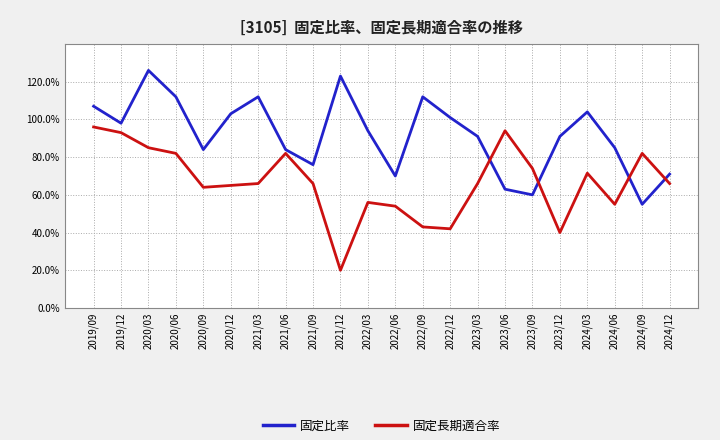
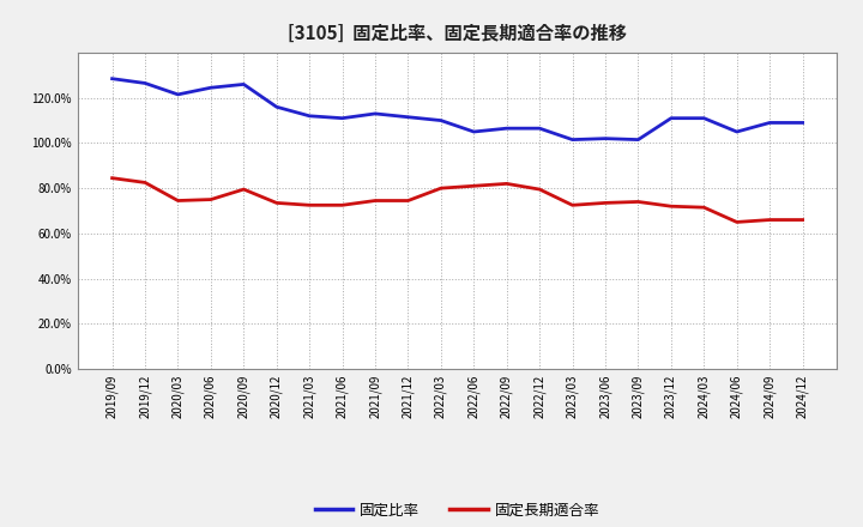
固定比率/2019/09: 107% -> 128%
固定長期適合率/2019/09: 96% -> 84%
固定比率/2019/12: 98% -> 126%
固定長期適合率/2019/12: 93% -> 82%
固定比率/2020/03: 126% -> 122%
固定長期適合率/2020/03: 85% -> 74%
固定比率/2020/06: 112% -> 124%
固定長期適合率/2020/06: 82% -> 75%
固定比率/2020/09: 84% -> 126%
固定長期適合率/2020/09: 64% -> 80%
固定比率/2020/12: 103% -> 116%
固定長期適合率/2020/12: 65% -> 74%
固定長期適合率/2021/03: 66% -> 72%
固定比率/2021/06: 84% -> 111%
固定長期適合率/2021/06: 82% -> 72%
固定比率/2021/09: 76% -> 113%
固定長期適合率/2021/09: 66% -> 74%
固定比率/2021/12: 123% -> 112%
固定長期適合率/2021/12: 20% -> 74%
固定比率/2022/03: 94% -> 110%
固定長期適合率/2022/03: 56% -> 80%
固定比率/2022/06: 70% -> 105%
固定長期適合率/2022/06: 54% -> 81%
固定比率/2022/09: 112% -> 106%
固定長期適合率/2022/09: 43% -> 82%
固定比率/2022/12: 101% -> 106%
固定長期適合率/2022/12: 42% -> 80%
固定比率/2023/03: 91% -> 102%
固定長期適合率/2023/03: 66% -> 72%
固定比率/2023/06: 63% -> 102%
固定長期適合率/2023/06: 94% -> 74%
固定比率/2023/09: 60% -> 102%
固定比率/2023/12: 91% -> 111%
固定長期適合率/2023/12: 40% -> 72%
固定比率/2024/03: 104% -> 111%
固定比率/2024/06: 85% -> 105%
固定長期適合率/2024/06: 55% -> 65%
固定比率/2024/09: 55% -> 109%
固定長期適合率/2024/09: 82% -> 66%
固定比率/2024/12: 71% -> 109%
